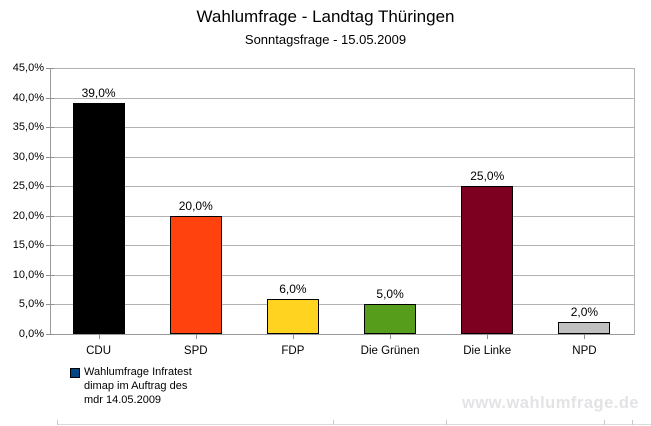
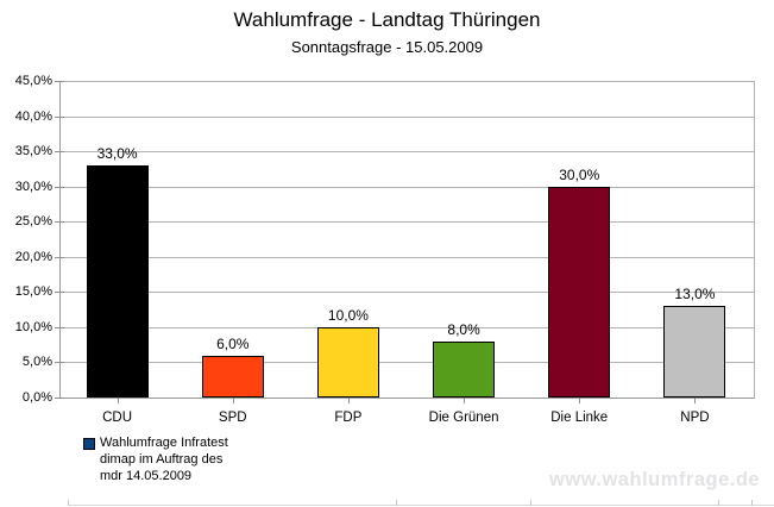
CDU: 39,0% -> 33,0%
SPD: 20,0% -> 6,0%
FDP: 6,0% -> 10,0%
Die Grünen: 5,0% -> 8,0%
Die Linke: 25,0% -> 30,0%
NPD: 2,0% -> 13,0%
